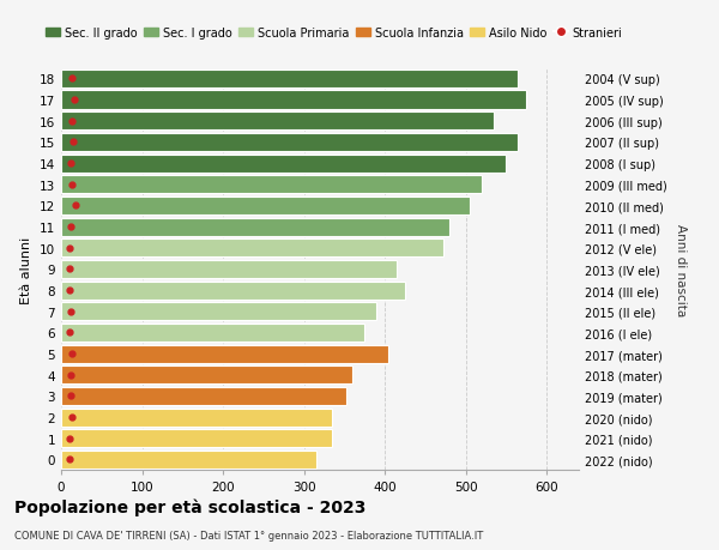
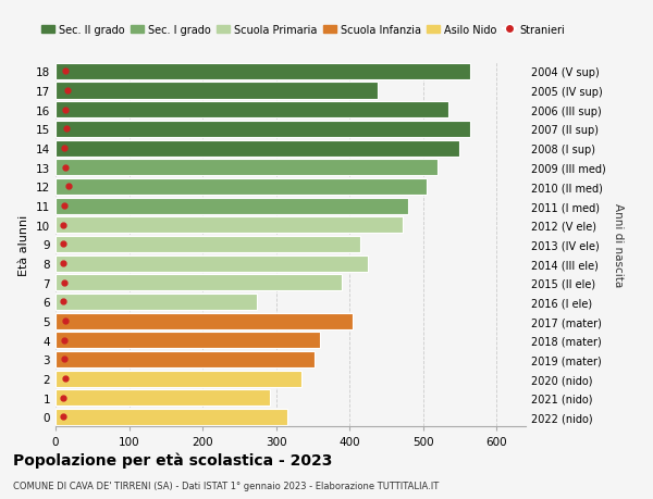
17: 575 -> 438
6: 375 -> 274
1: 335 -> 292
